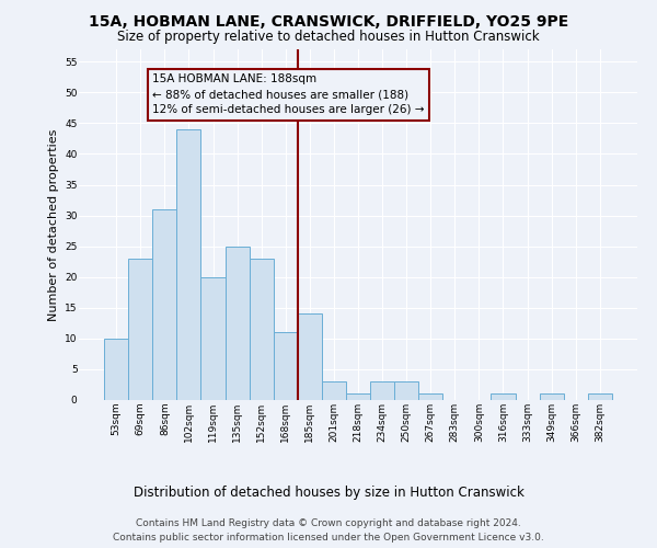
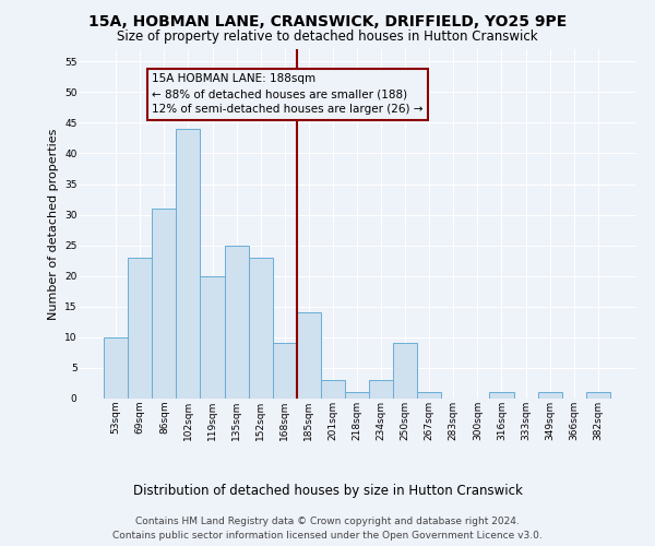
168sqm: 11 -> 9
250sqm: 3 -> 9
